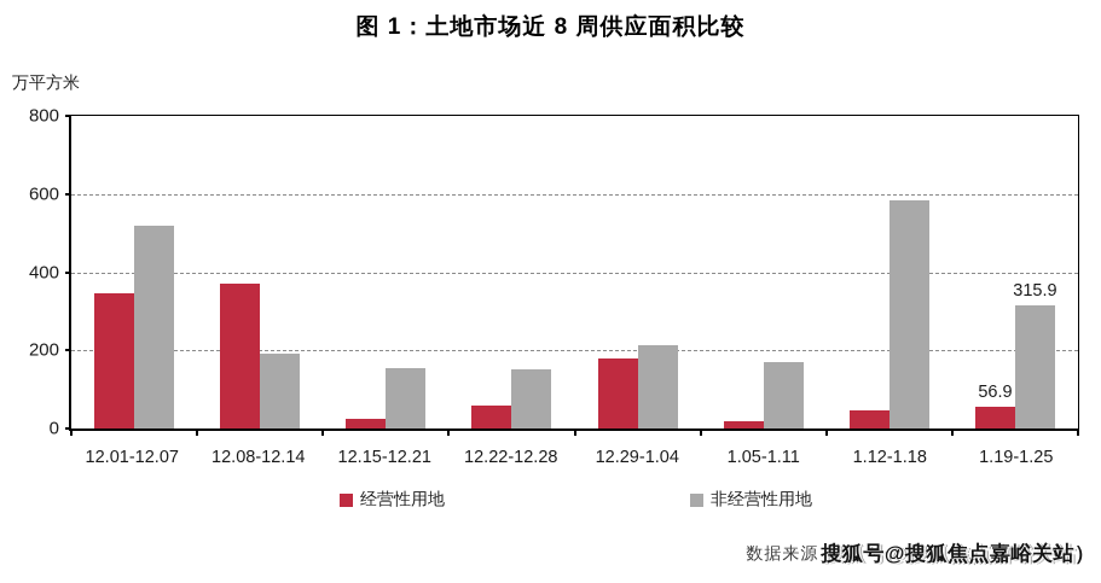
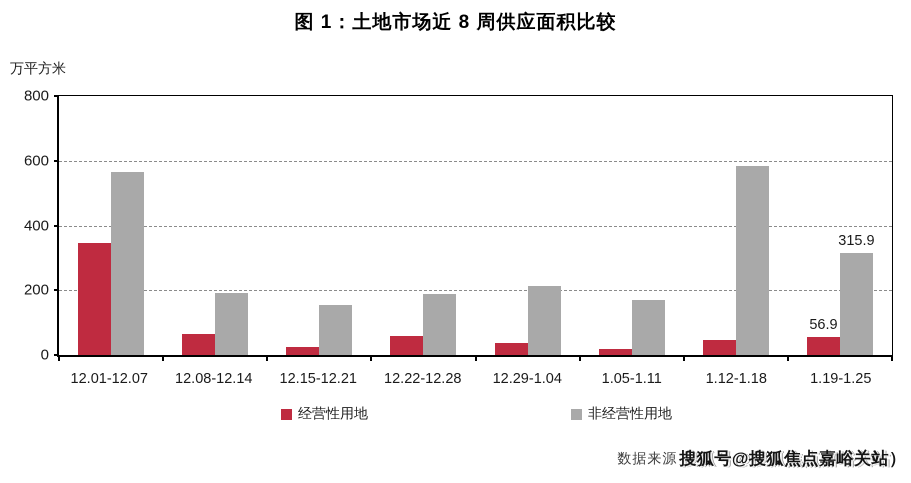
非经营性用地/12.01-12.07: 520 -> 560
经营性用地/12.08-12.14: 370 -> 70
非经营性用地/12.22-12.28: 150 -> 190
经营性用地/12.29-1.04: 180 -> 40
